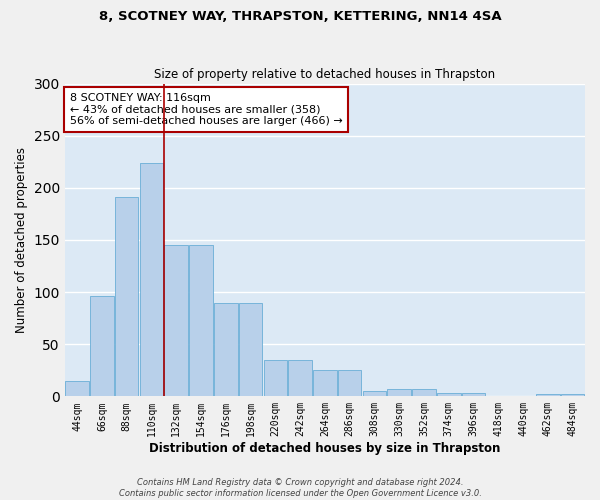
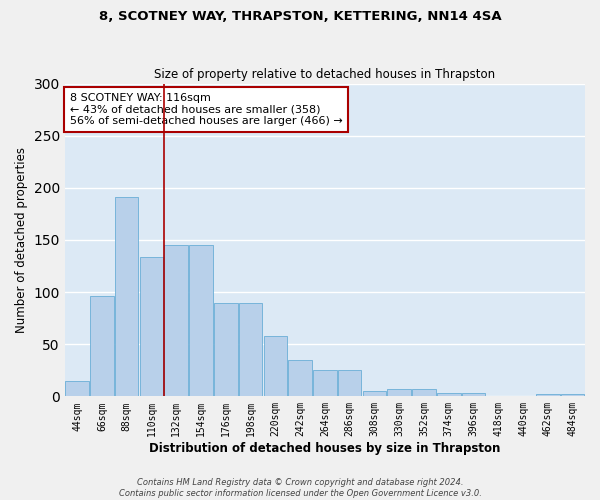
110sqm: 224 -> 134
220sqm: 35 -> 58
